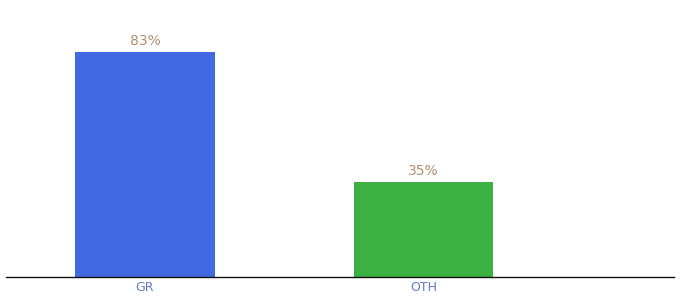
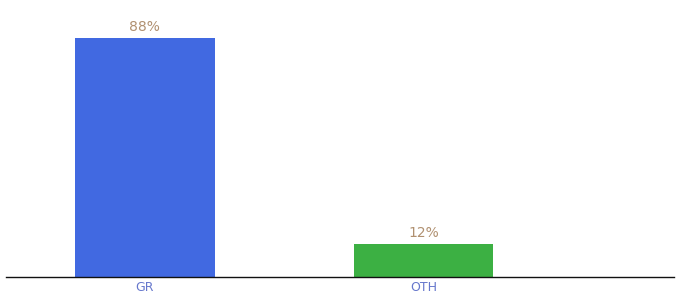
GR: 83% -> 88%
OTH: 35% -> 12%
